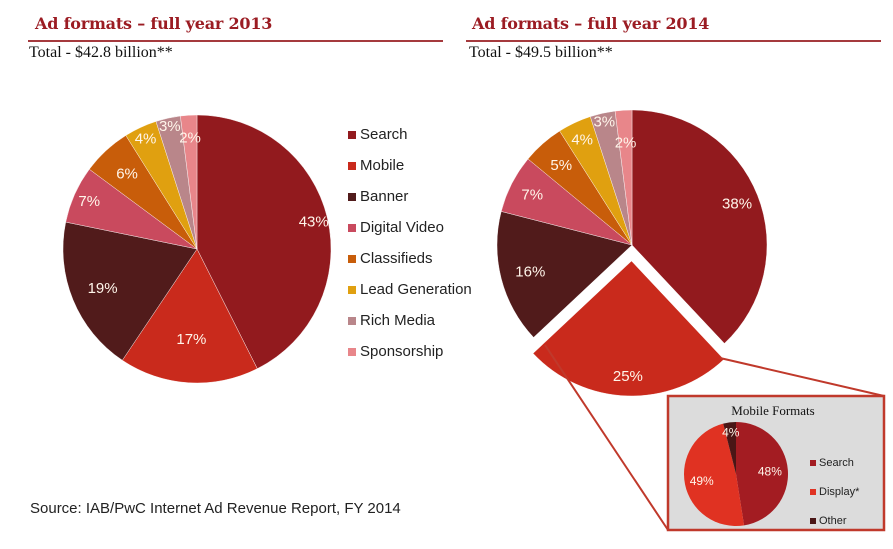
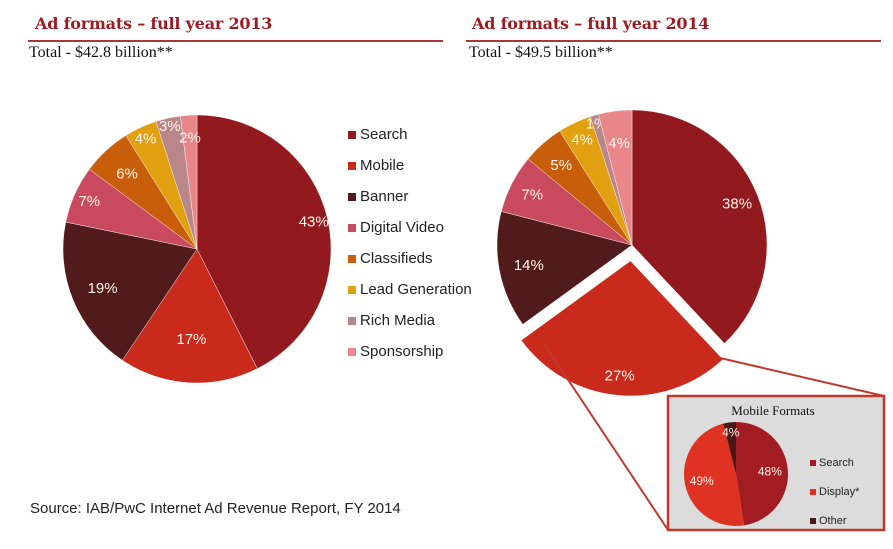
Ad formats – full year 2014/Mobile: 25% -> 27%
Ad formats – full year 2014/Banner: 16% -> 14%
Ad formats – full year 2014/Rich Media: 3% -> 1%
Ad formats – full year 2014/Sponsorship: 2% -> 4%
